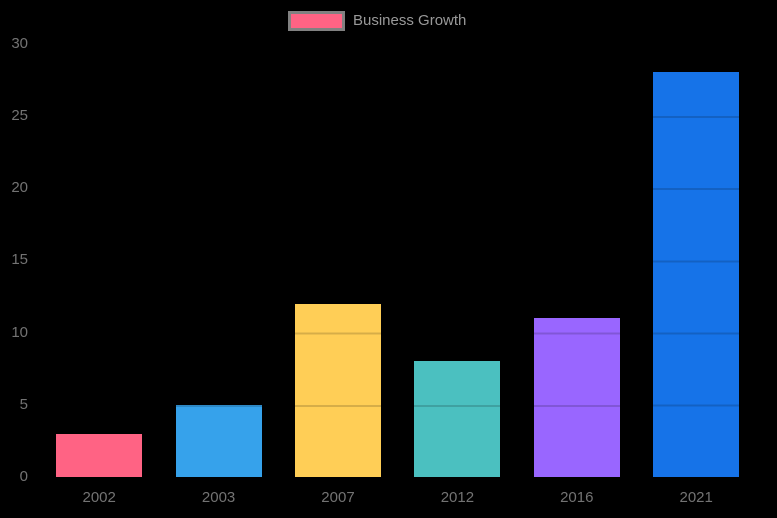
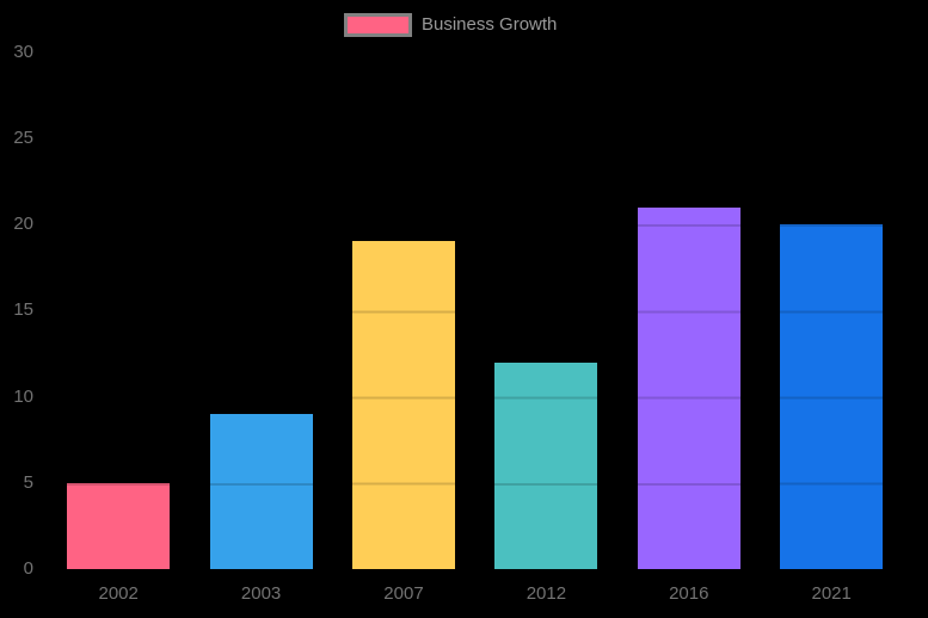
2002: 3 -> 5
2003: 5 -> 9
2007: 12 -> 19
2012: 8 -> 12
2016: 11 -> 21
2021: 28 -> 20
